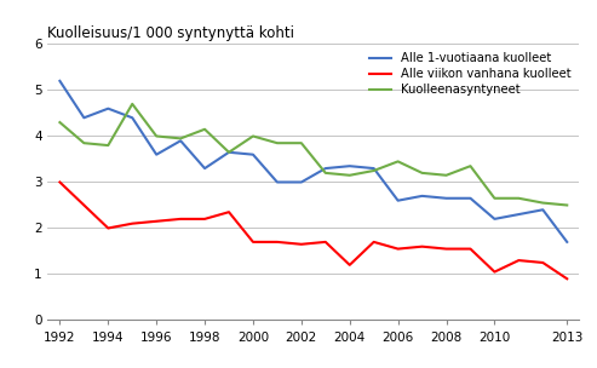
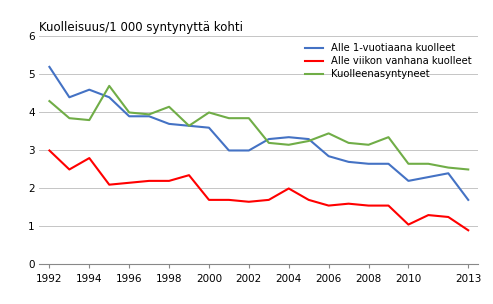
Alle viikon vanhana kuolleet/1994: 2.00 -> 2.80
Alle 1-vuotiaana kuolleet/1996: 3.60 -> 3.90
Alle 1-vuotiaana kuolleet/1998: 3.30 -> 3.70
Alle viikon vanhana kuolleet/2004: 1.20 -> 2.00
Alle 1-vuotiaana kuolleet/2006: 2.60 -> 2.85
